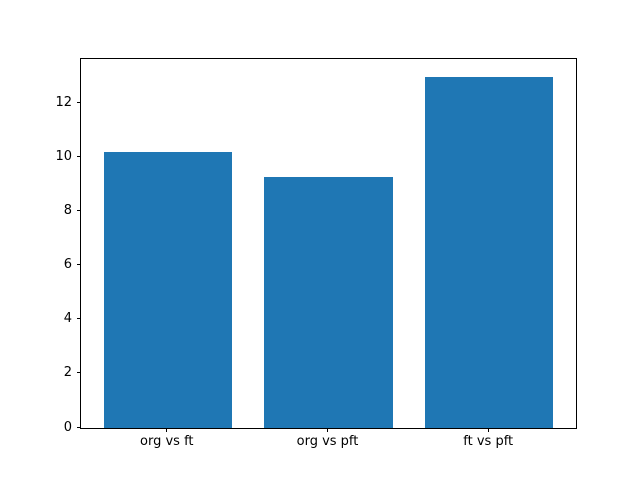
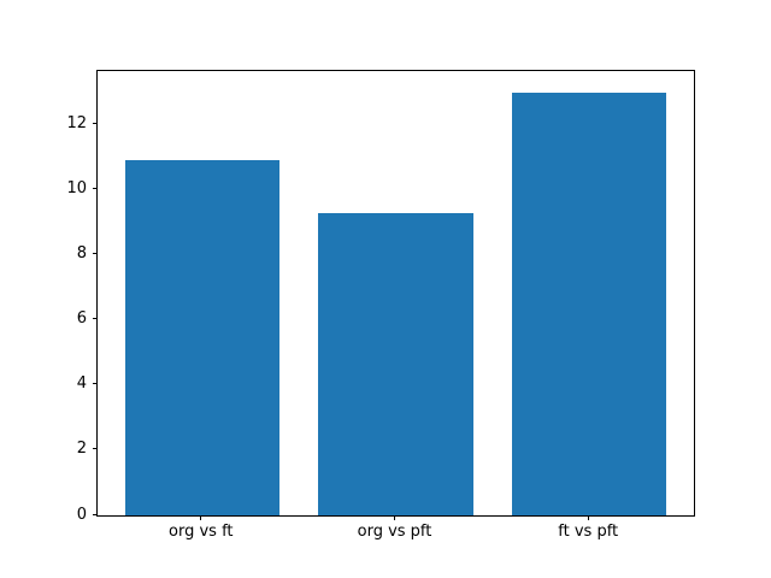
org vs ft: 10.2 -> 10.9
